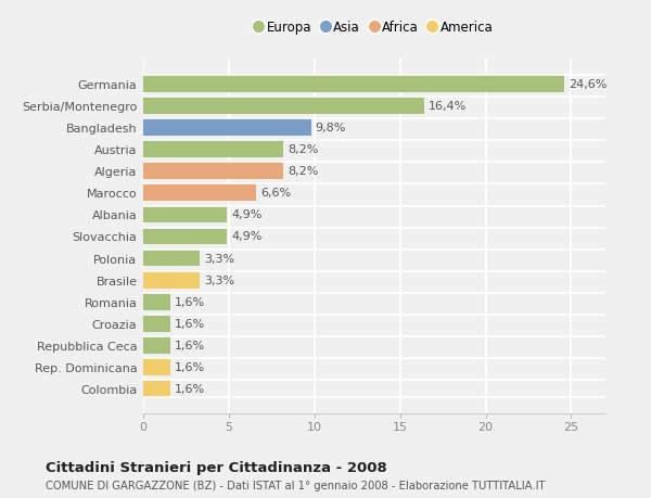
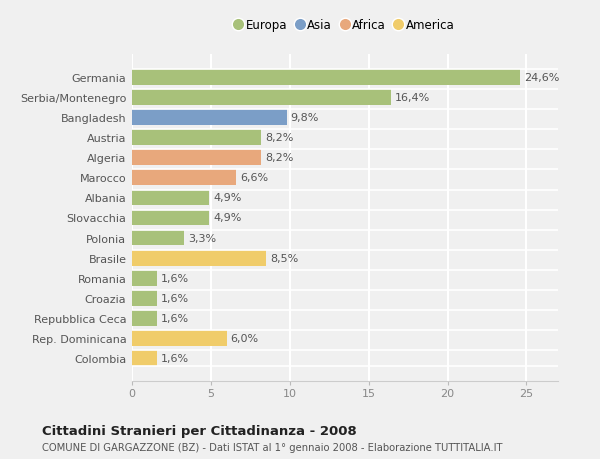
Brasile: 3,3% -> 8,5%
Rep. Dominicana: 1,6% -> 6,0%
